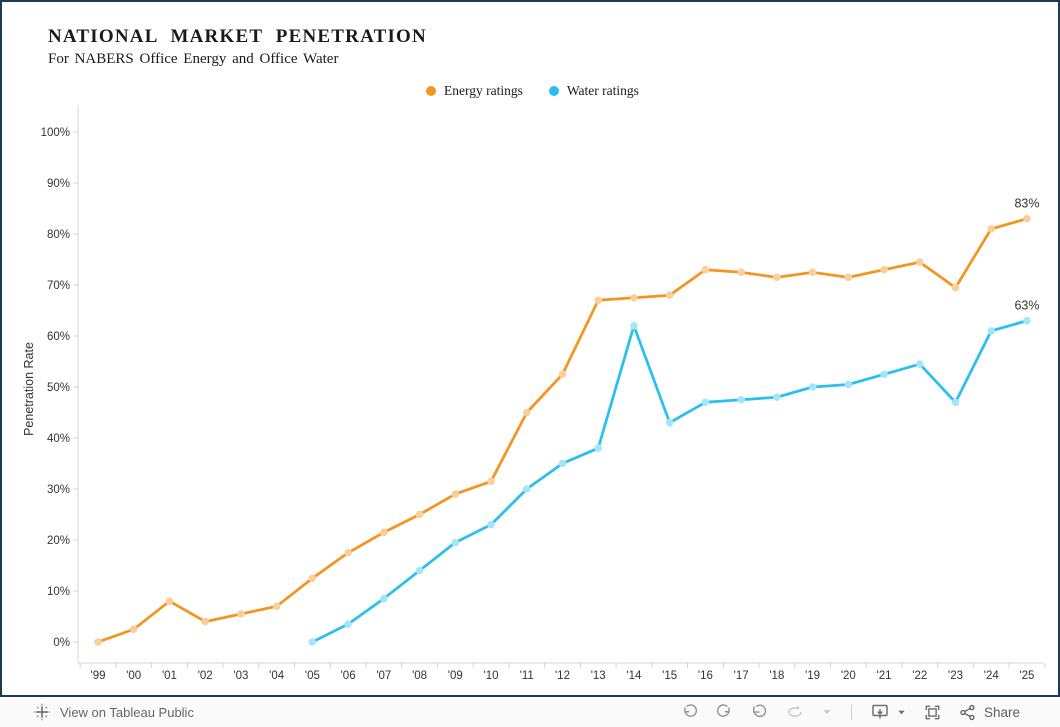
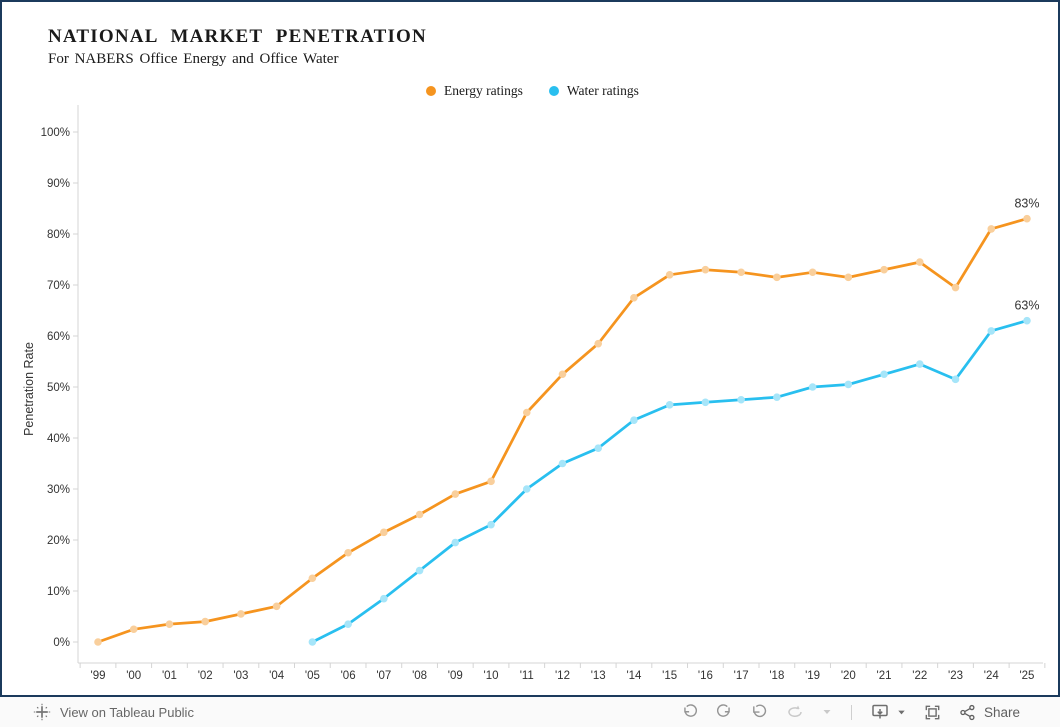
Energy ratings/'01: 8% -> 4%
Energy ratings/'13: 67% -> 58%
Water ratings/'14: 62% -> 44%
Energy ratings/'15: 68% -> 72%
Water ratings/'15: 43% -> 46%
Water ratings/'23: 47% -> 52%
